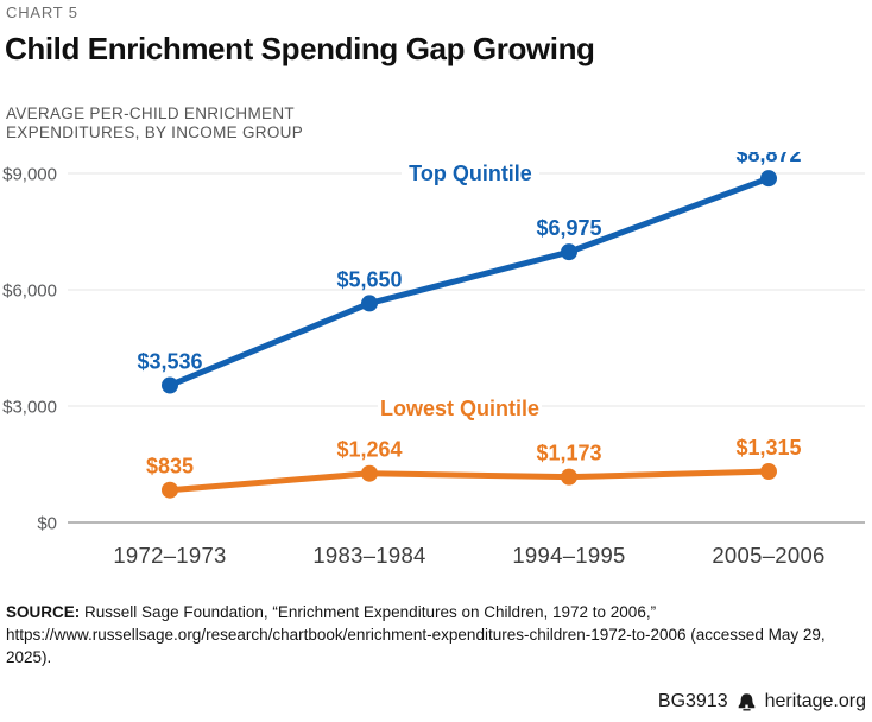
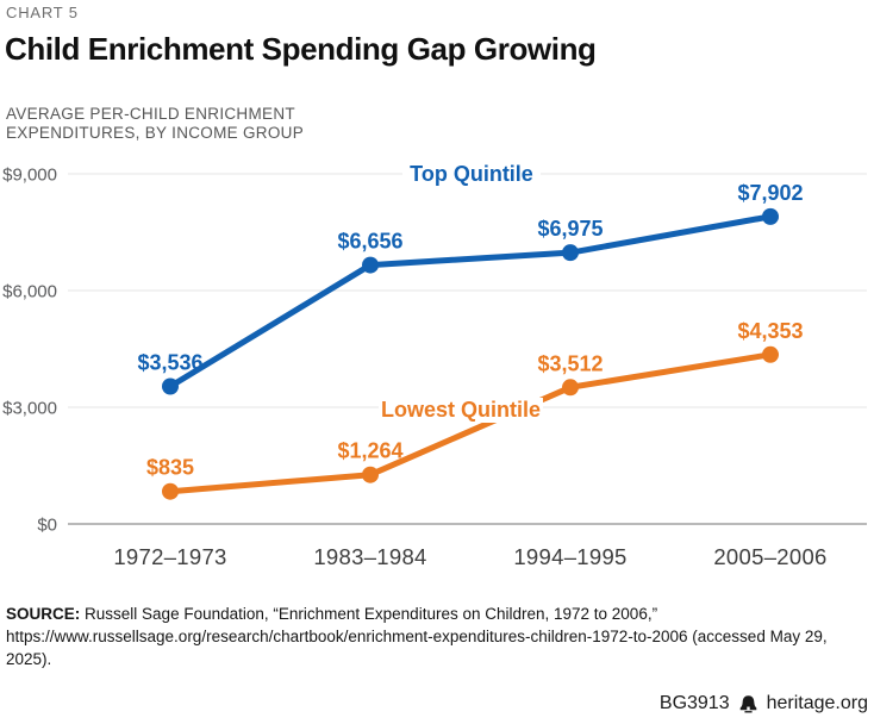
Top Quintile/1983–1984: $5,650 -> $6,656
Lowest Quintile/1994–1995: $1,173 -> $3,512
Top Quintile/2005–2006: $8,872 -> $7,902
Lowest Quintile/2005–2006: $1,315 -> $4,353
